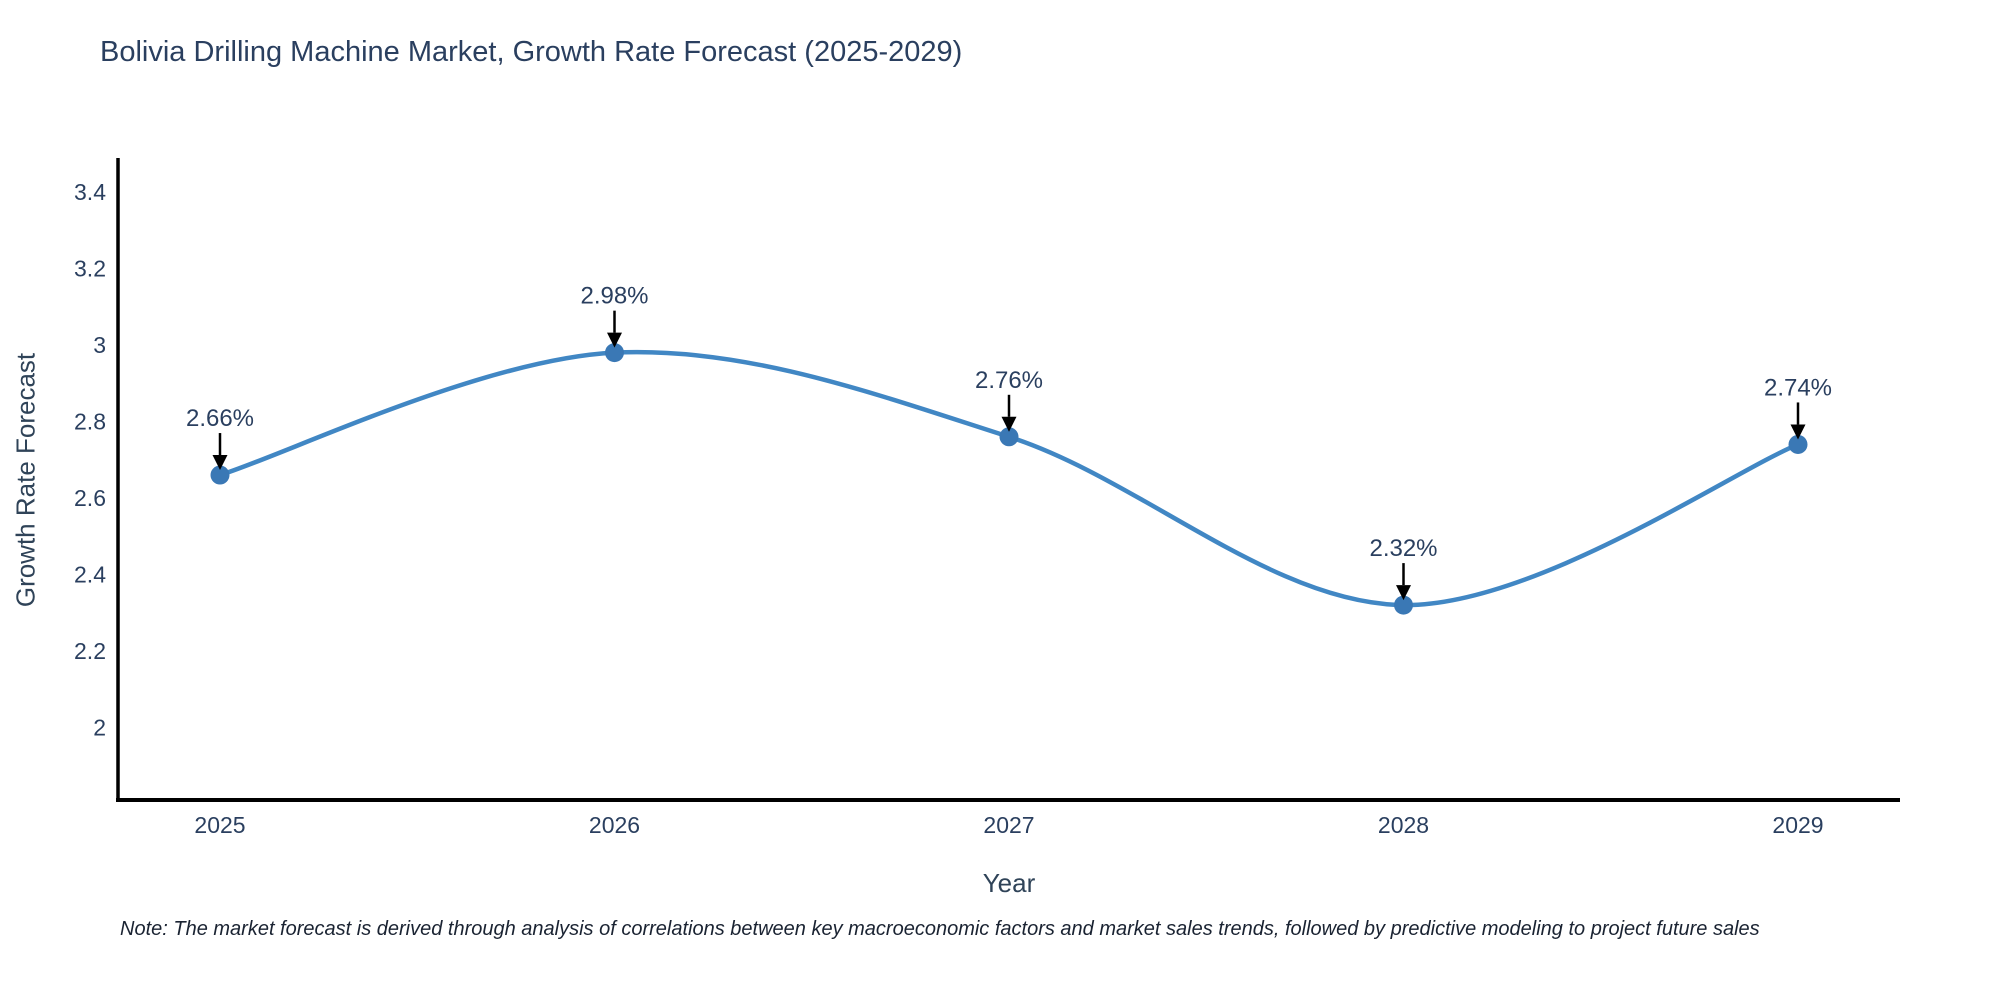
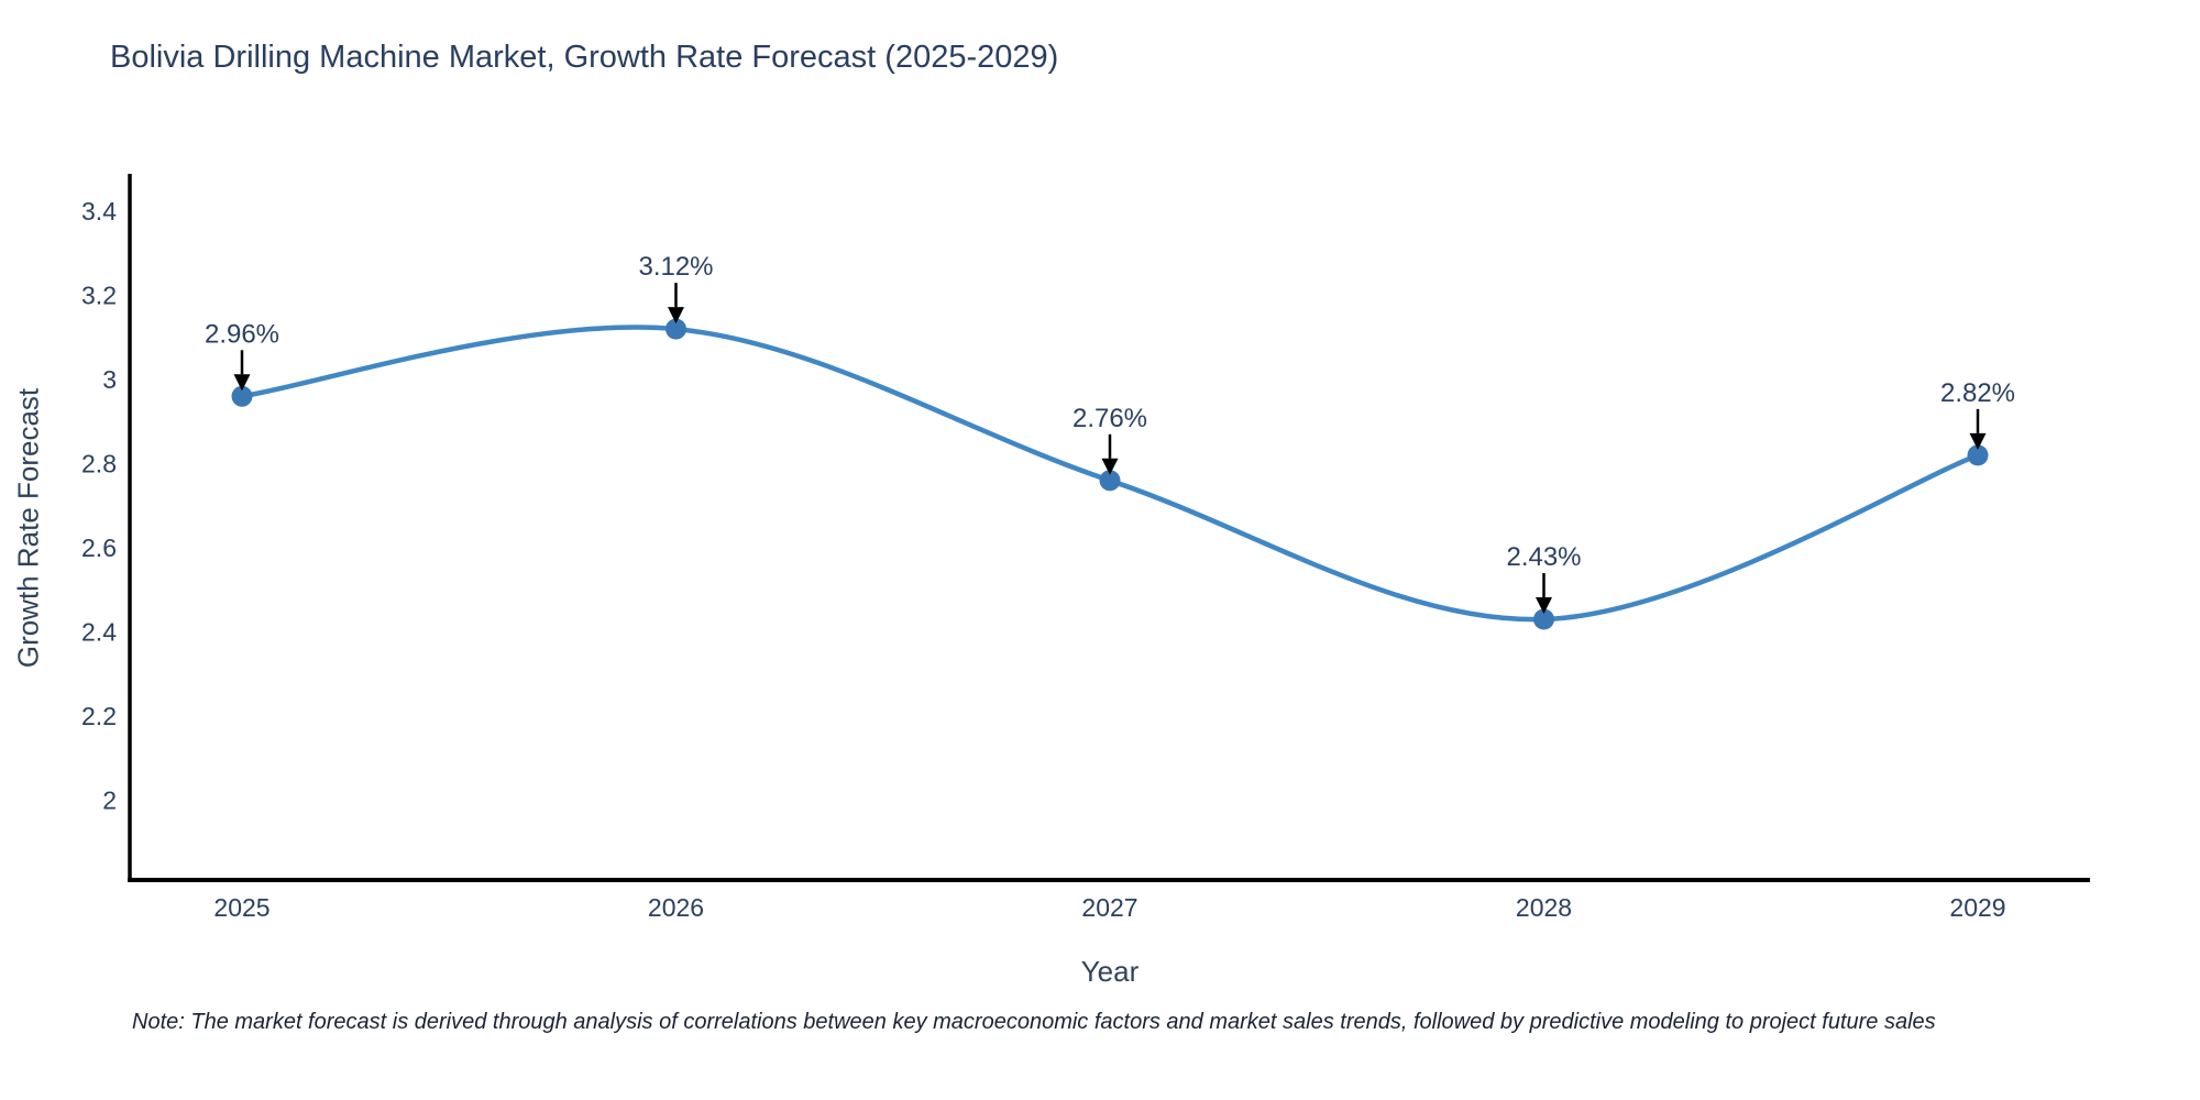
2025: 2.66% -> 2.96%
2026: 2.98% -> 3.12%
2028: 2.32% -> 2.43%
2029: 2.74% -> 2.82%
